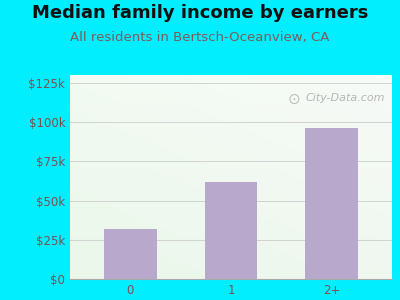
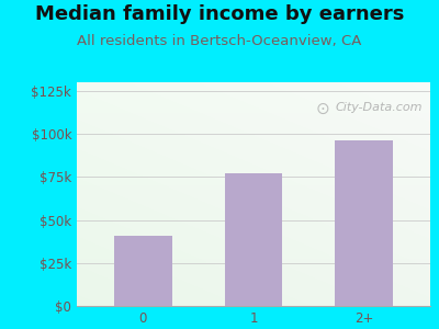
0: $32k -> $41k
1: $62k -> $77k
